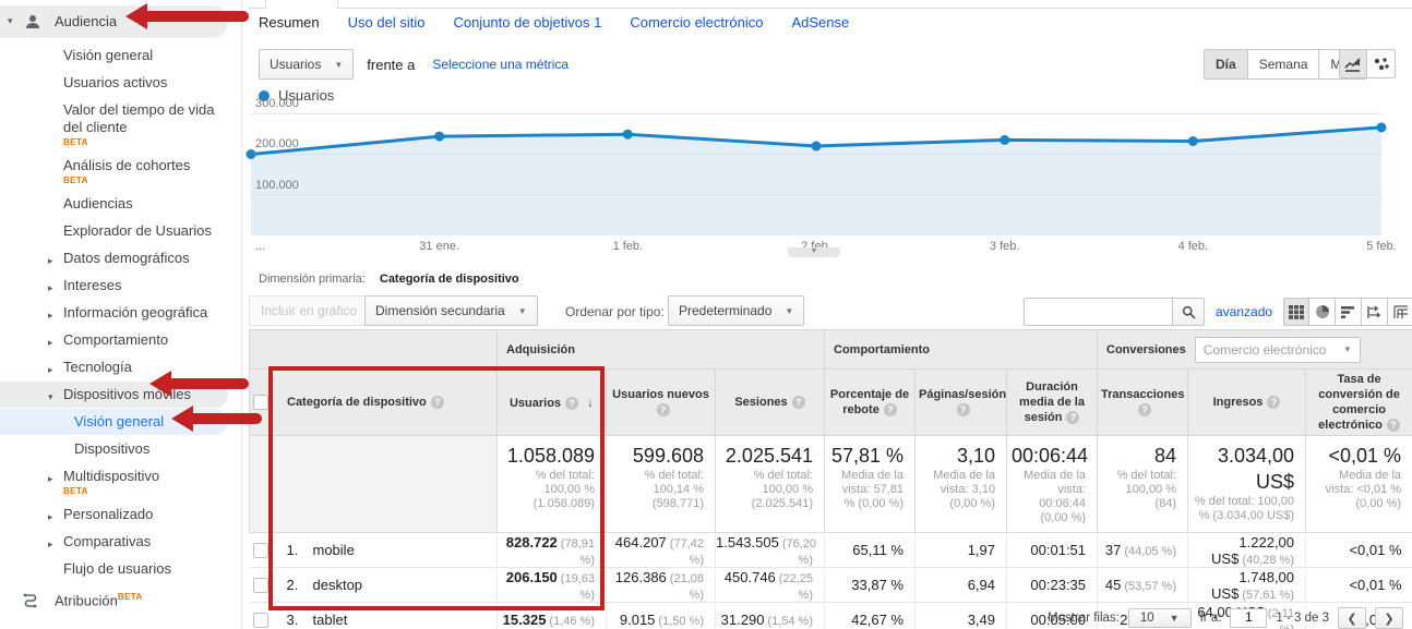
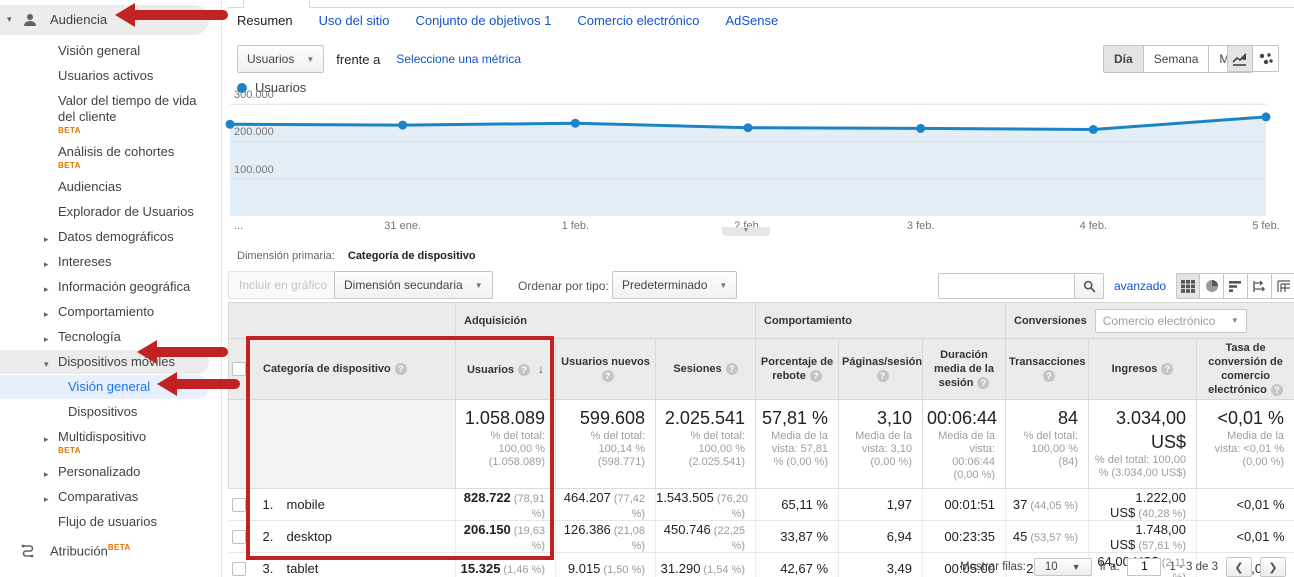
...: 200000 -> 250000
2 feb.: 220000 -> 240000
